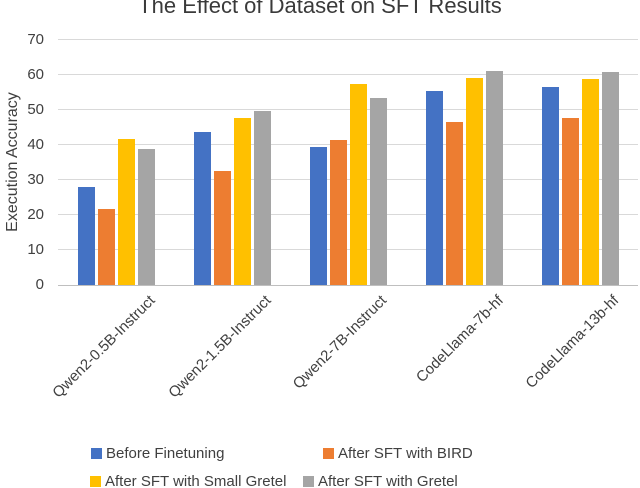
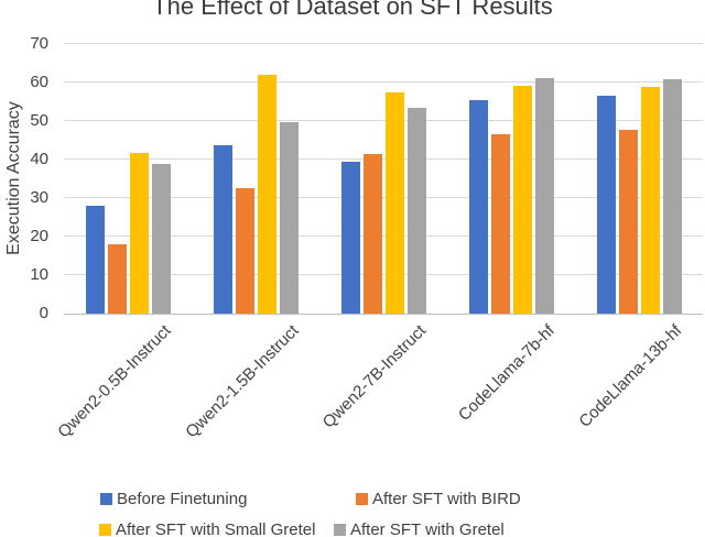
After SFT with BIRD/Qwen2-0.5B-Instruct: 22 -> 18
After SFT with Small Gretel/Qwen2-1.5B-Instruct: 48 -> 62
